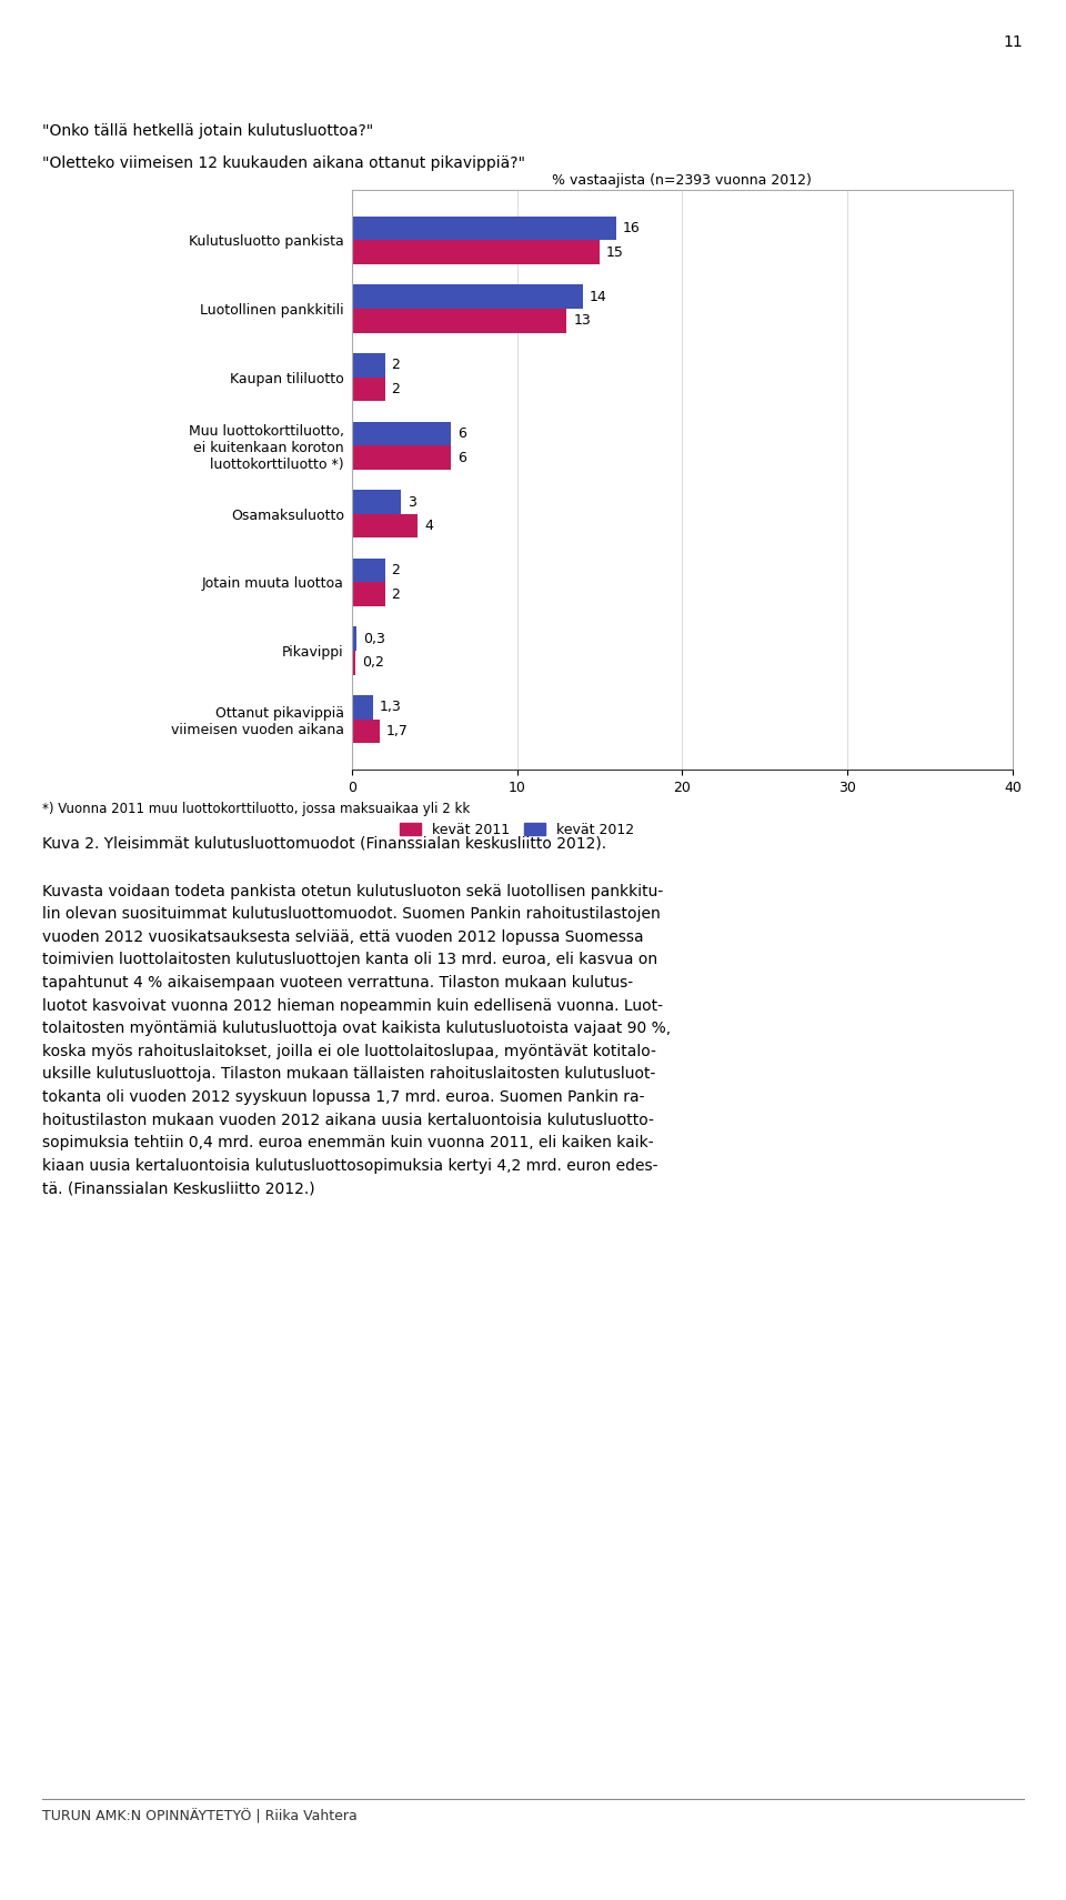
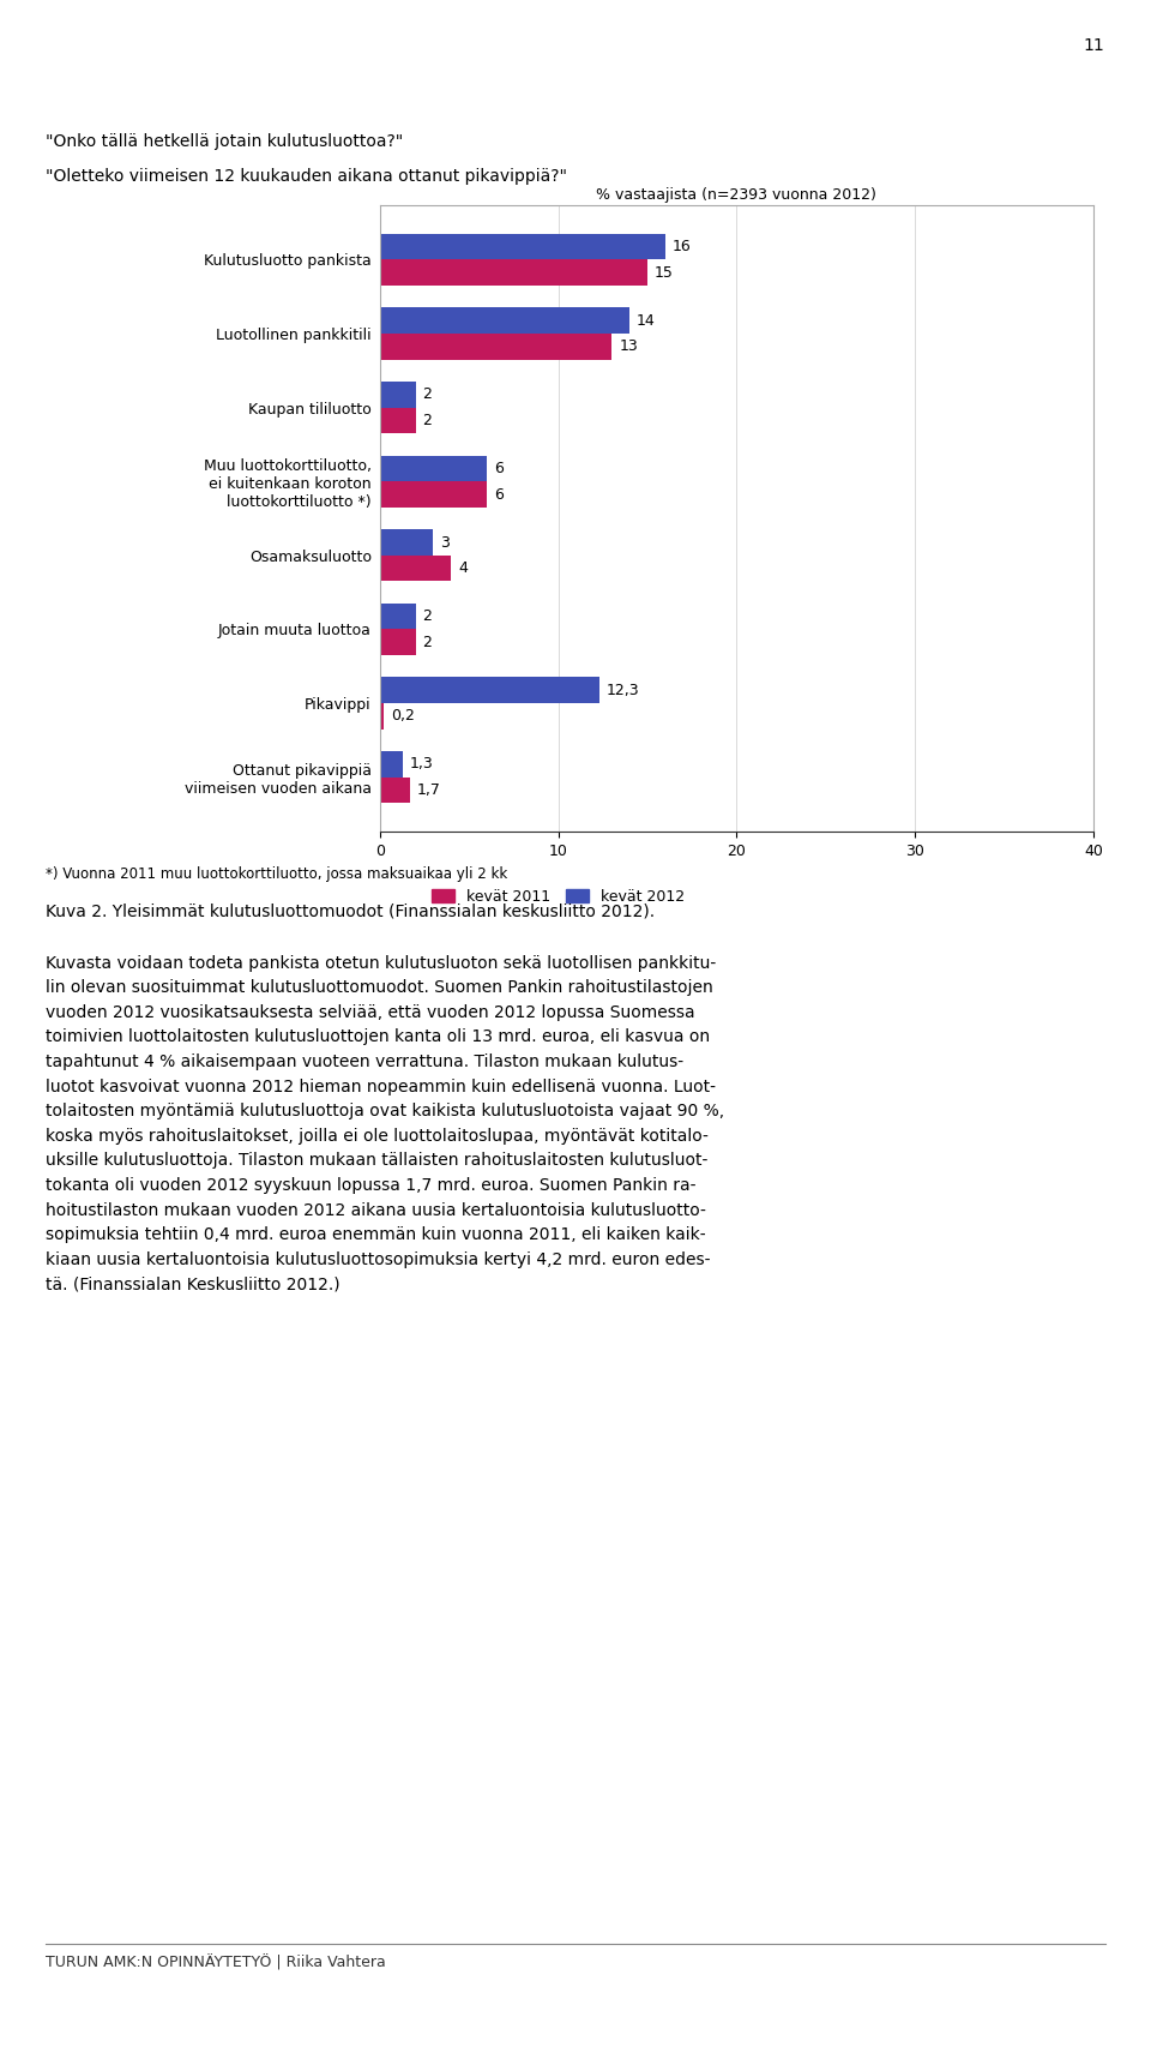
kevät 2012/Pikavippi: 0,3 -> 12,3
